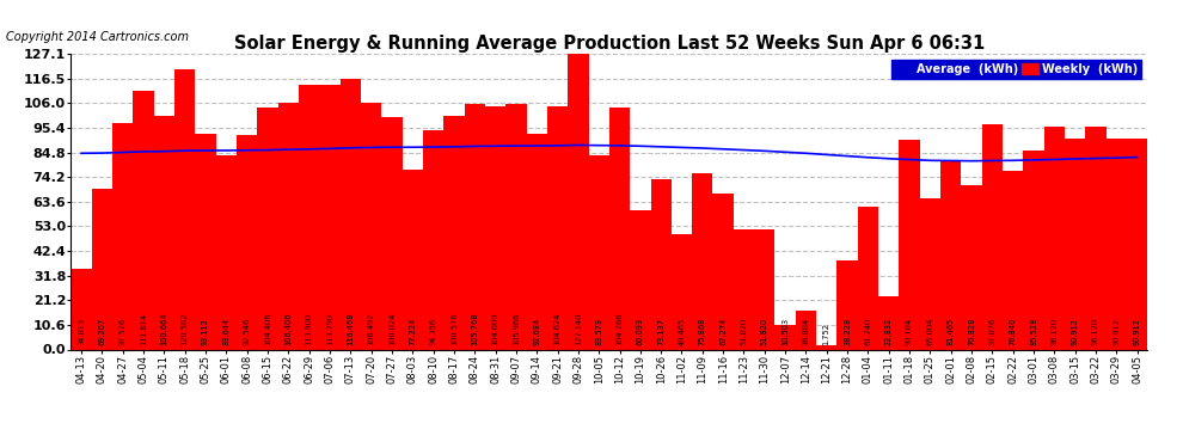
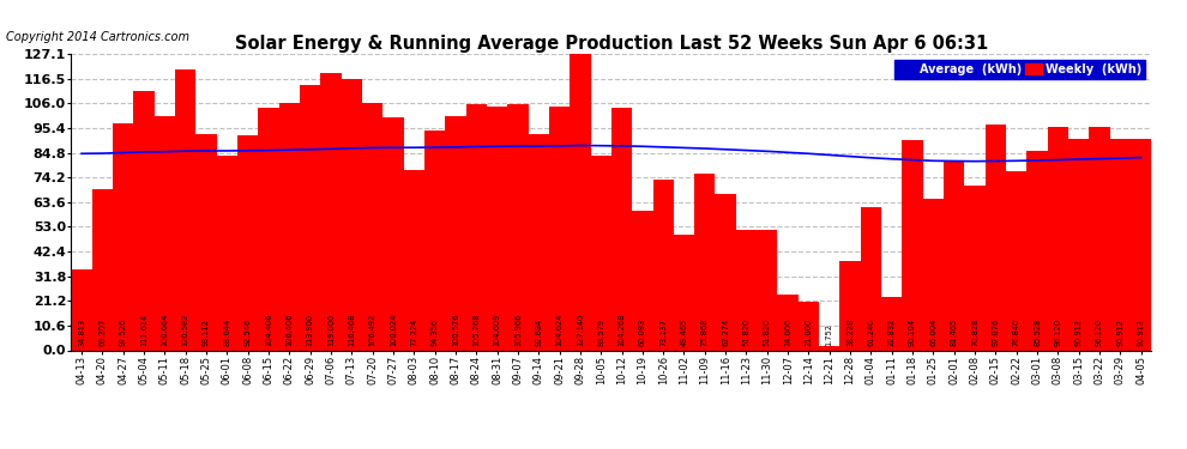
Weekly (kWh)/07-06: 114 -> 119
Weekly (kWh)/12-07: 11 -> 24
Weekly (kWh)/12-14: 17 -> 21
